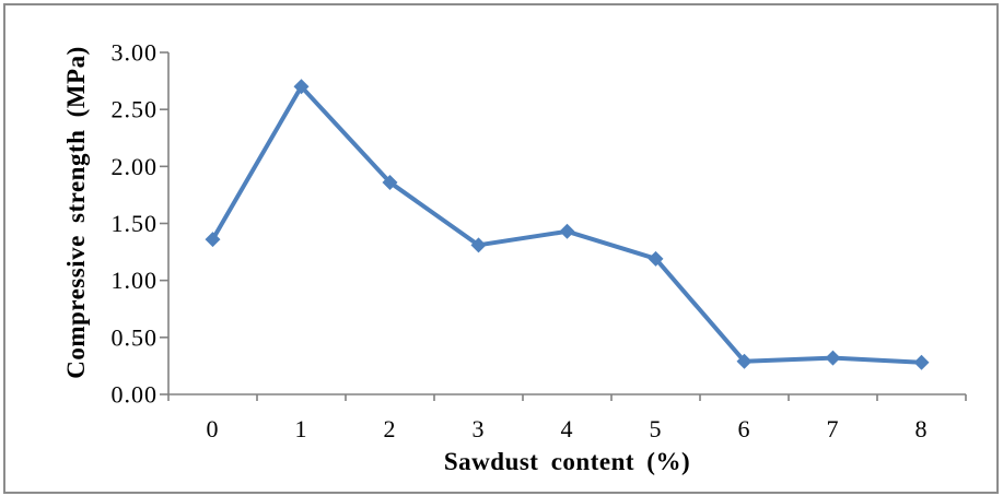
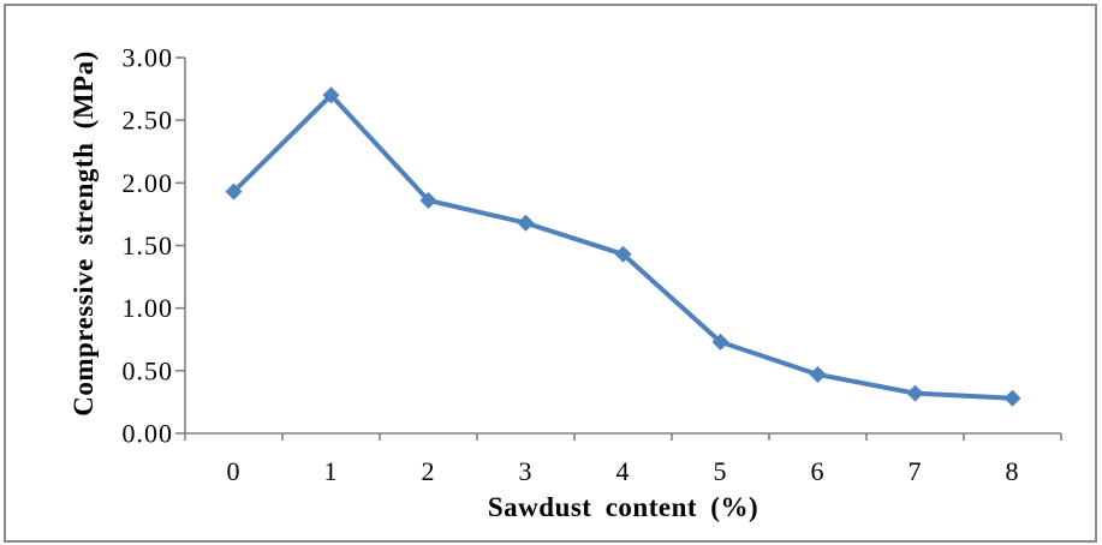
0: 1.36 -> 1.93
3: 1.31 -> 1.68
5: 1.19 -> 0.73
6: 0.29 -> 0.47
